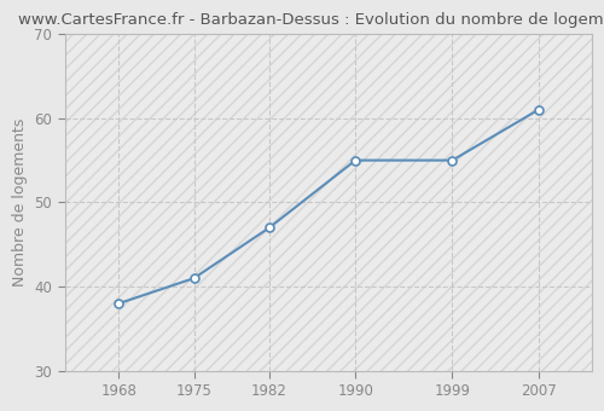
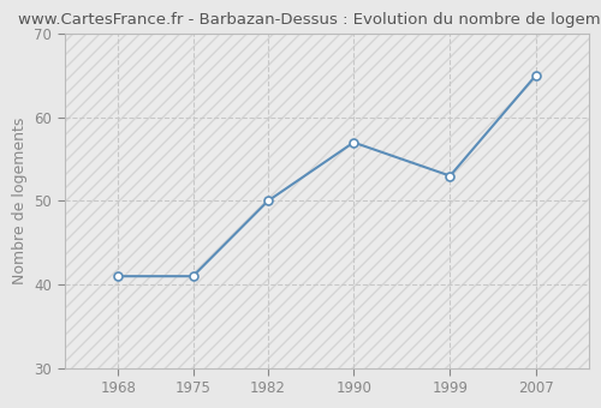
1968: 38 -> 41
1982: 47 -> 50
1990: 55 -> 57
1999: 55 -> 53
2007: 61 -> 65
